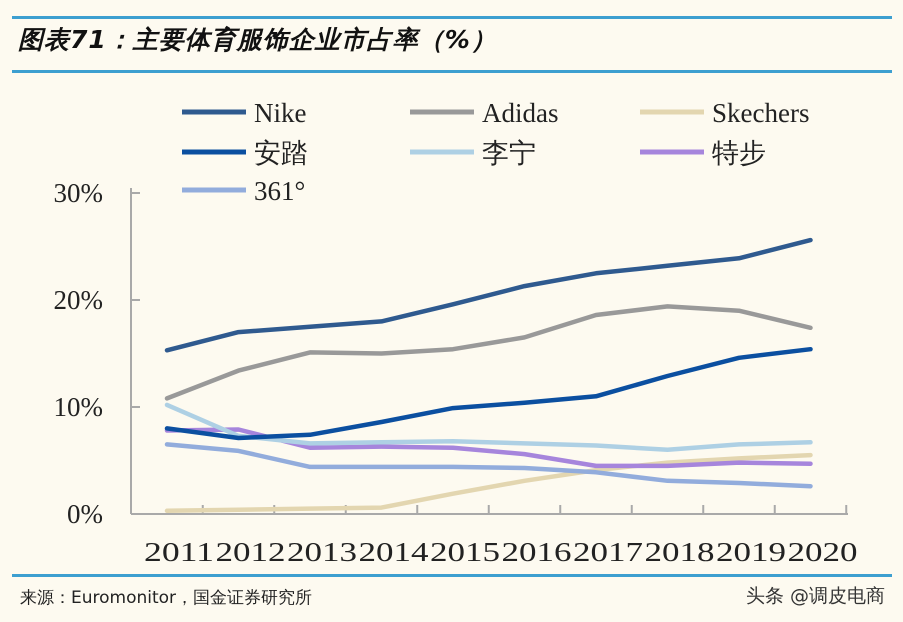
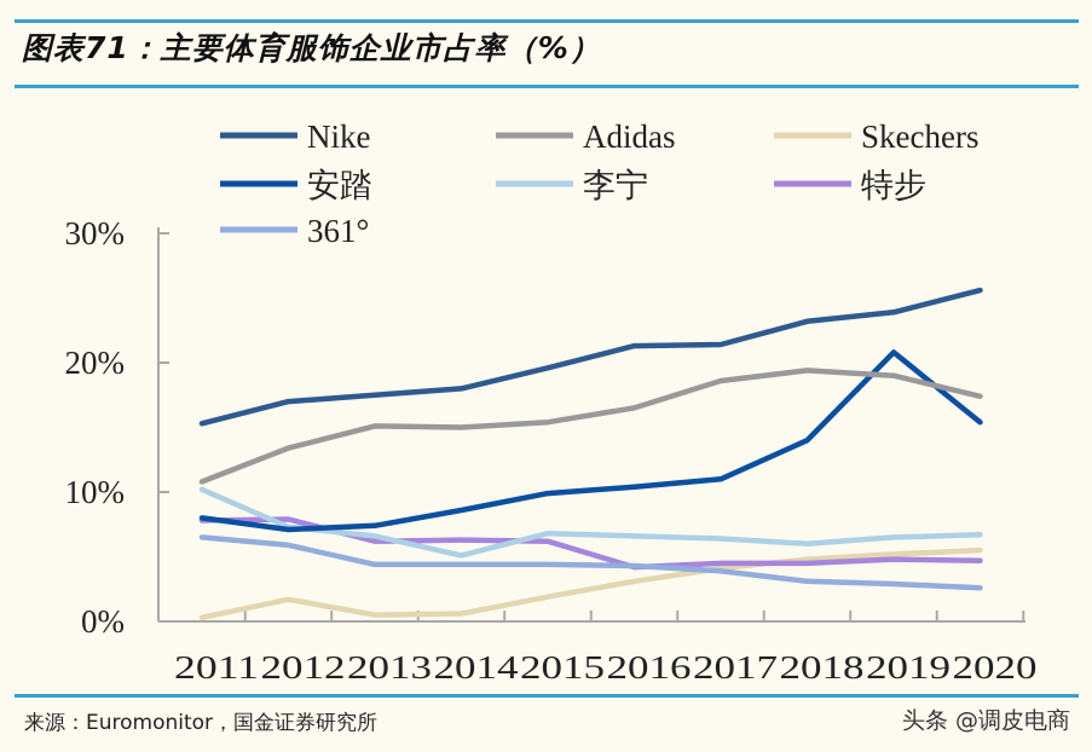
Skechers/2012: 0.4% -> 1.7%
李宁/2014: 6.7% -> 5.1%
特步/2016: 5.6% -> 4.2%
Nike/2017: 22.5% -> 21.4%
安踏/2018: 12.9% -> 14.0%
安踏/2019: 14.6% -> 20.8%
